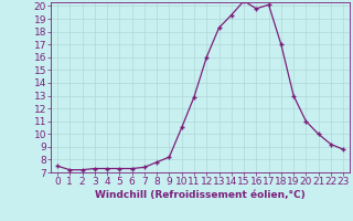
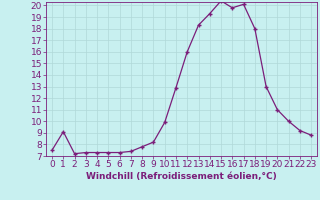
1: 7.2 -> 9.1
10: 10.5 -> 9.9
18: 17.0 -> 18.0
